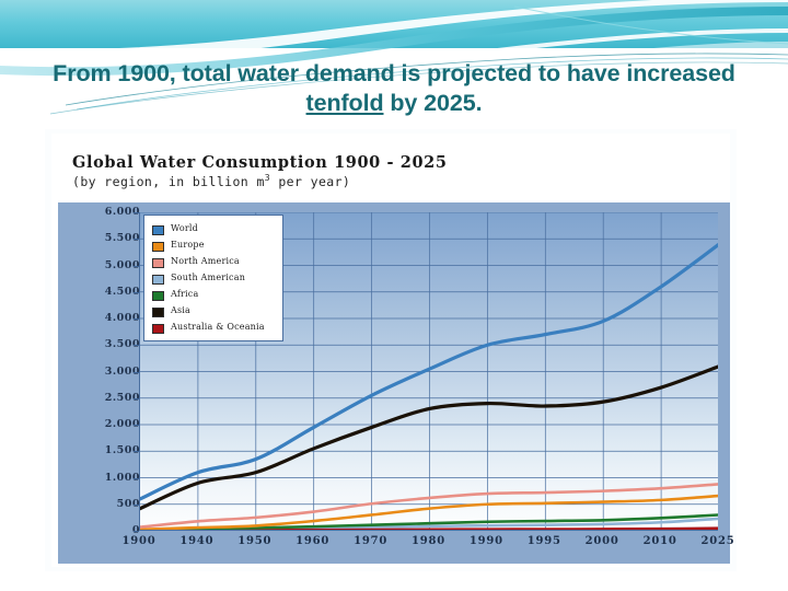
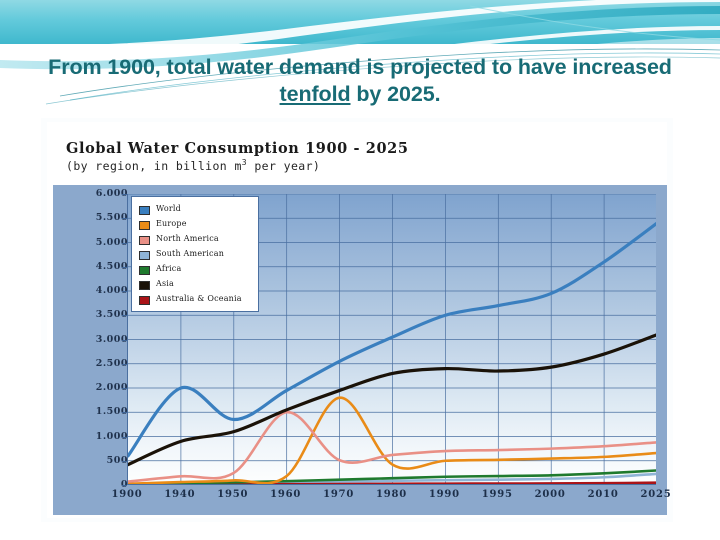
World/1940: 1100 -> 2000
North America/1960: 400 -> 1500
Europe/1970: 300 -> 1800
